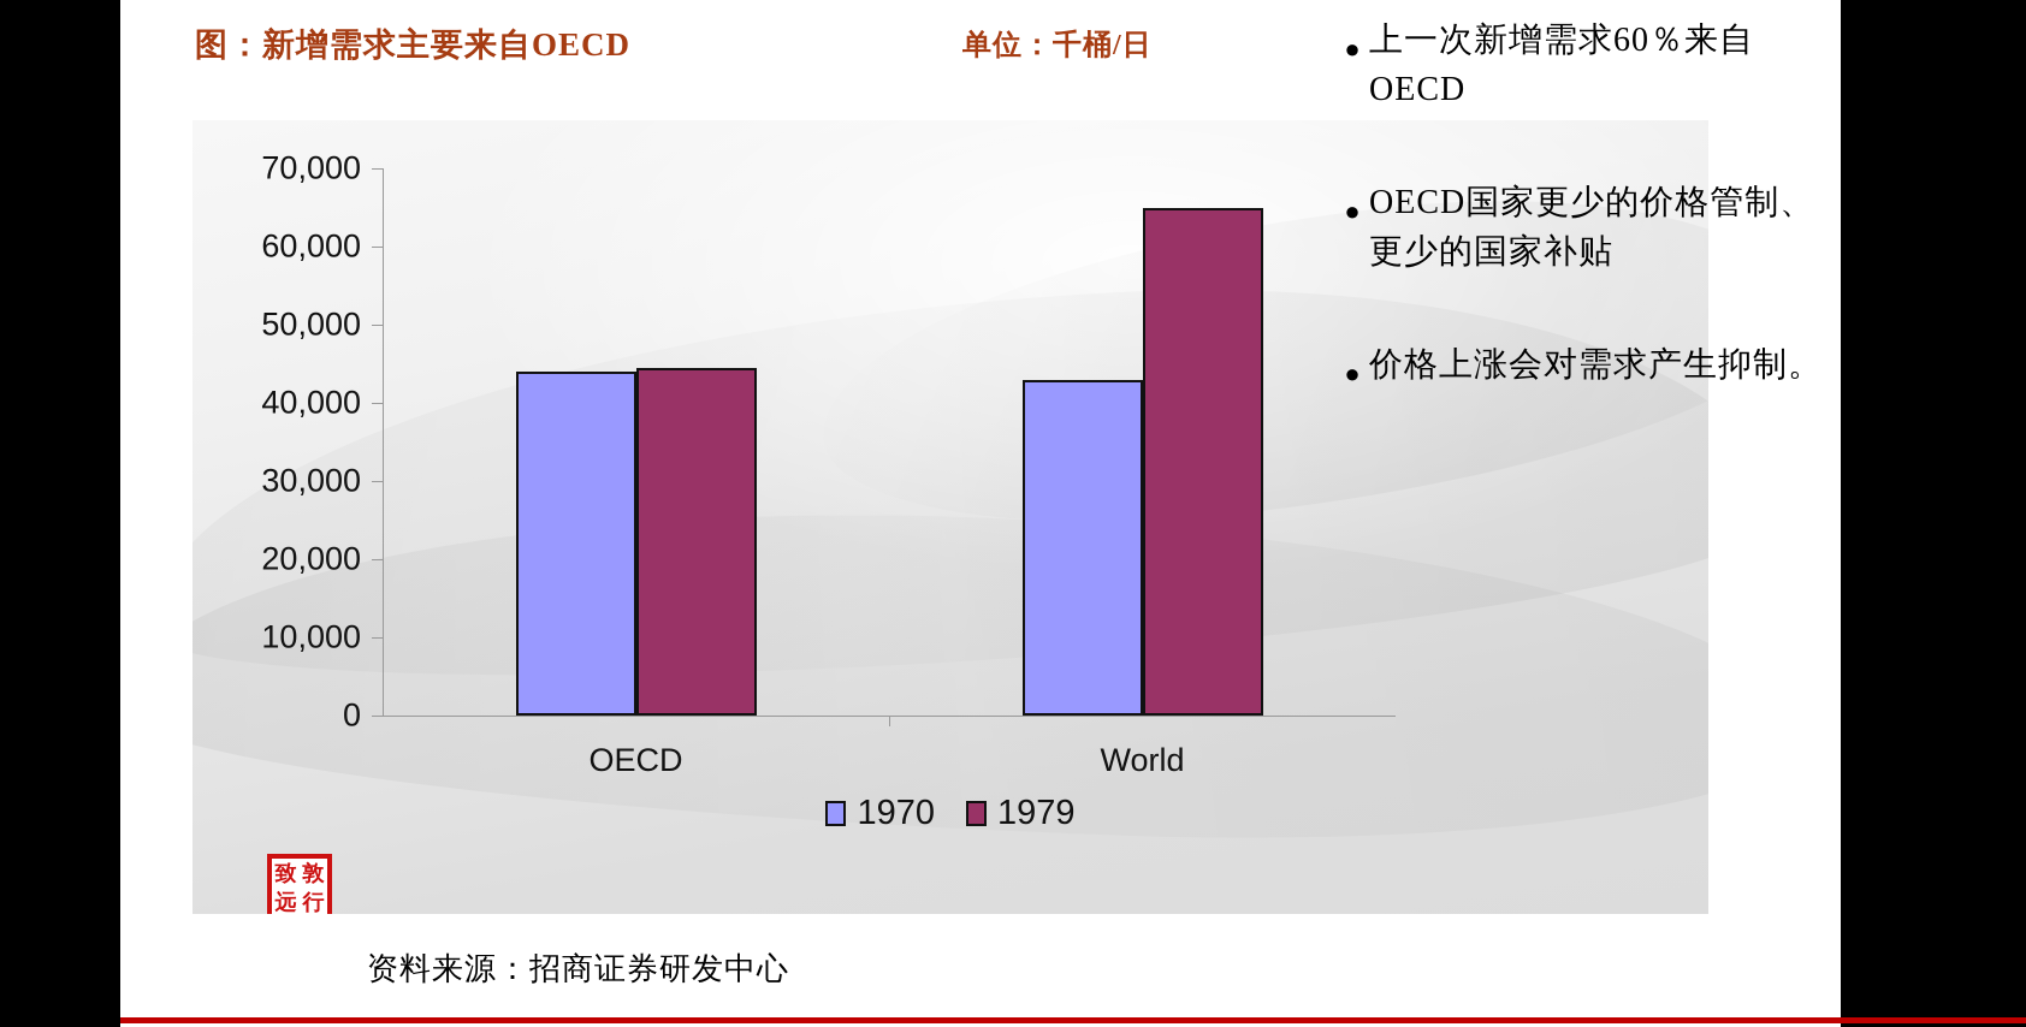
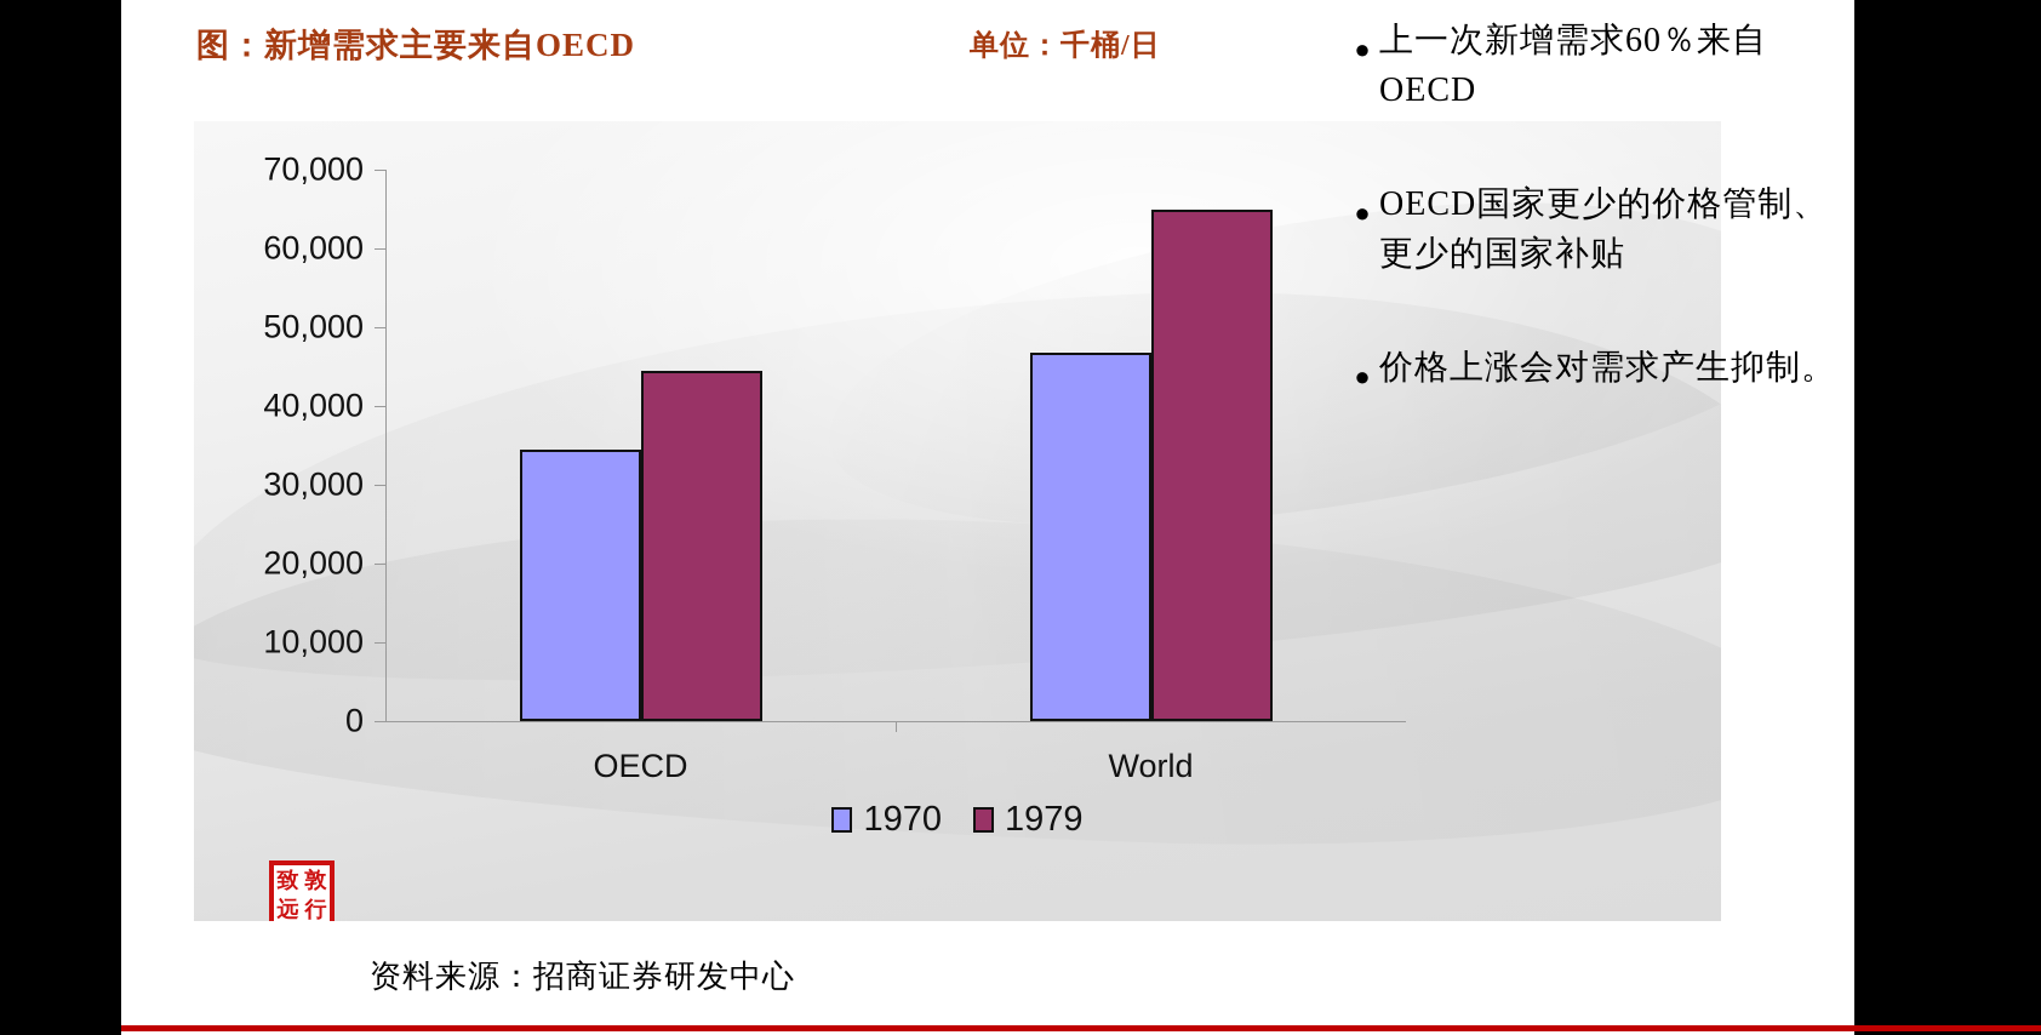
1970/OECD: 44000 -> 34000
1970/World: 43000 -> 47000
